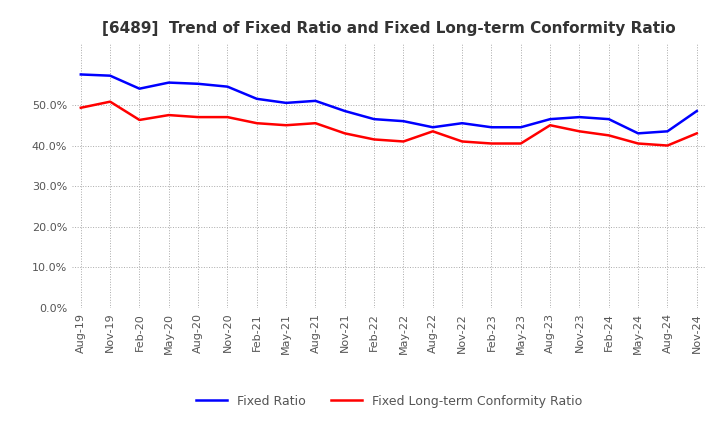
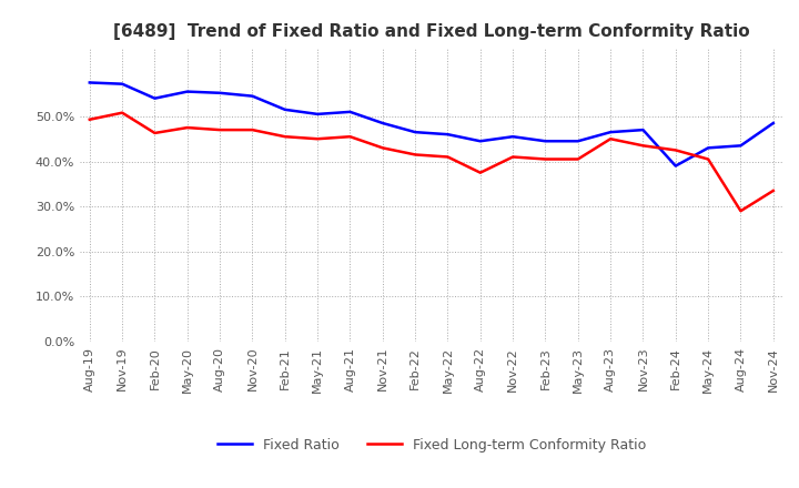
Fixed Long-term Conformity Ratio/Aug-22: 43.5% -> 37.5%
Fixed Ratio/Feb-24: 46.5% -> 39.0%
Fixed Long-term Conformity Ratio/Aug-24: 40.0% -> 29.0%
Fixed Long-term Conformity Ratio/Nov-24: 43.0% -> 33.5%
